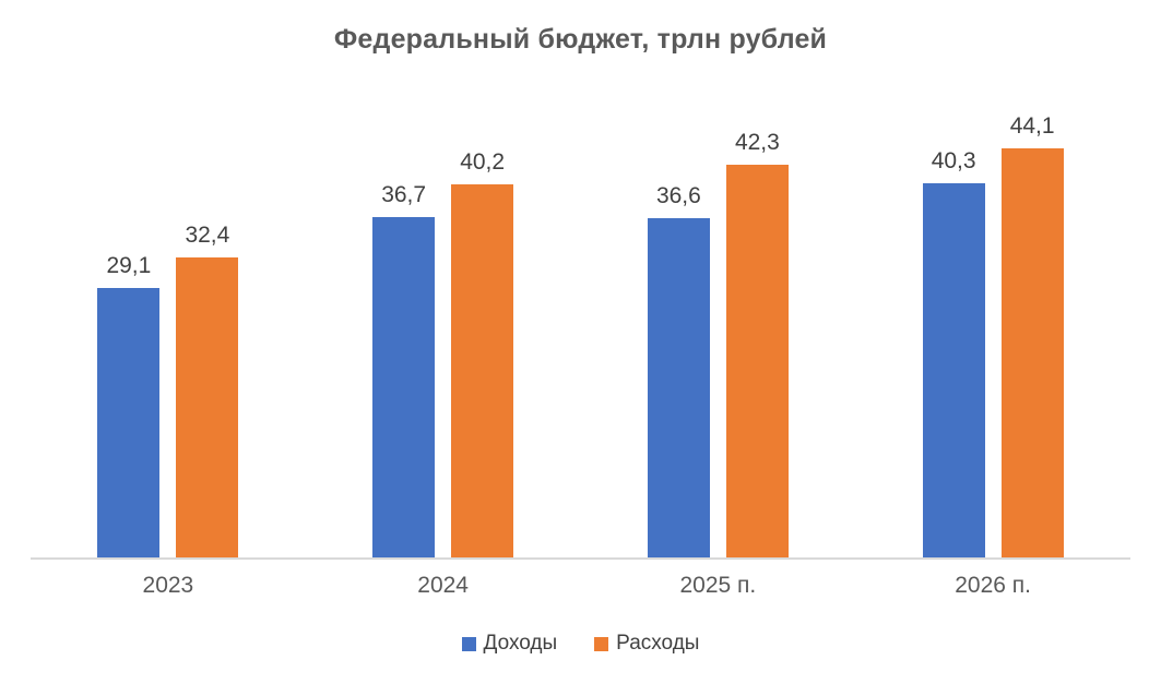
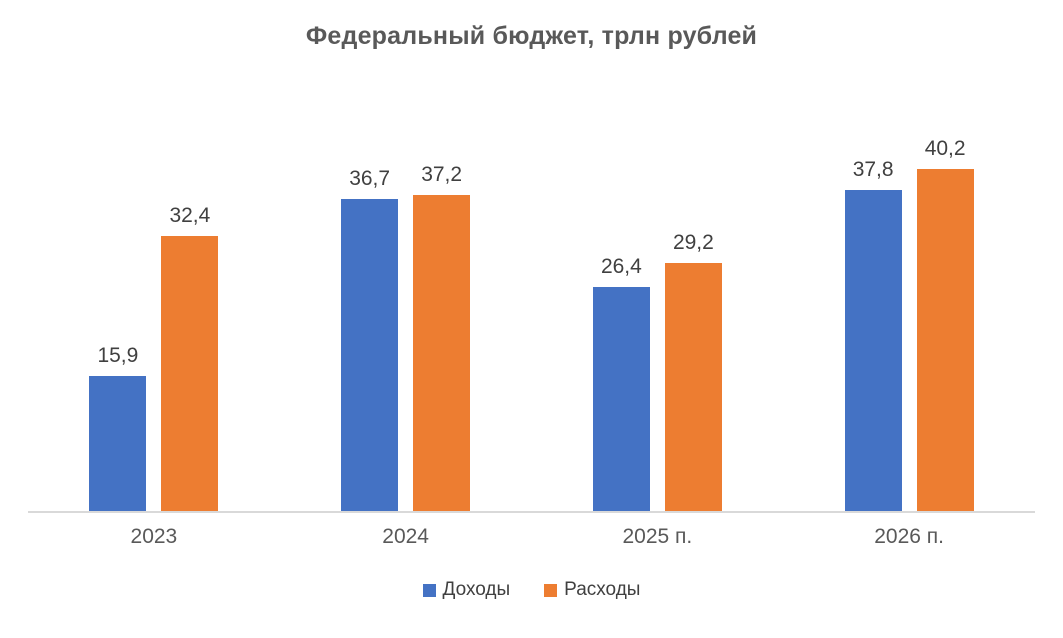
Доходы/2023: 29,1 -> 15,9
Расходы/2024: 40,2 -> 37,2
Доходы/2025 п.: 36,6 -> 26,4
Расходы/2025 п.: 42,3 -> 29,2
Доходы/2026 п.: 40,3 -> 37,8
Расходы/2026 п.: 44,1 -> 40,2
